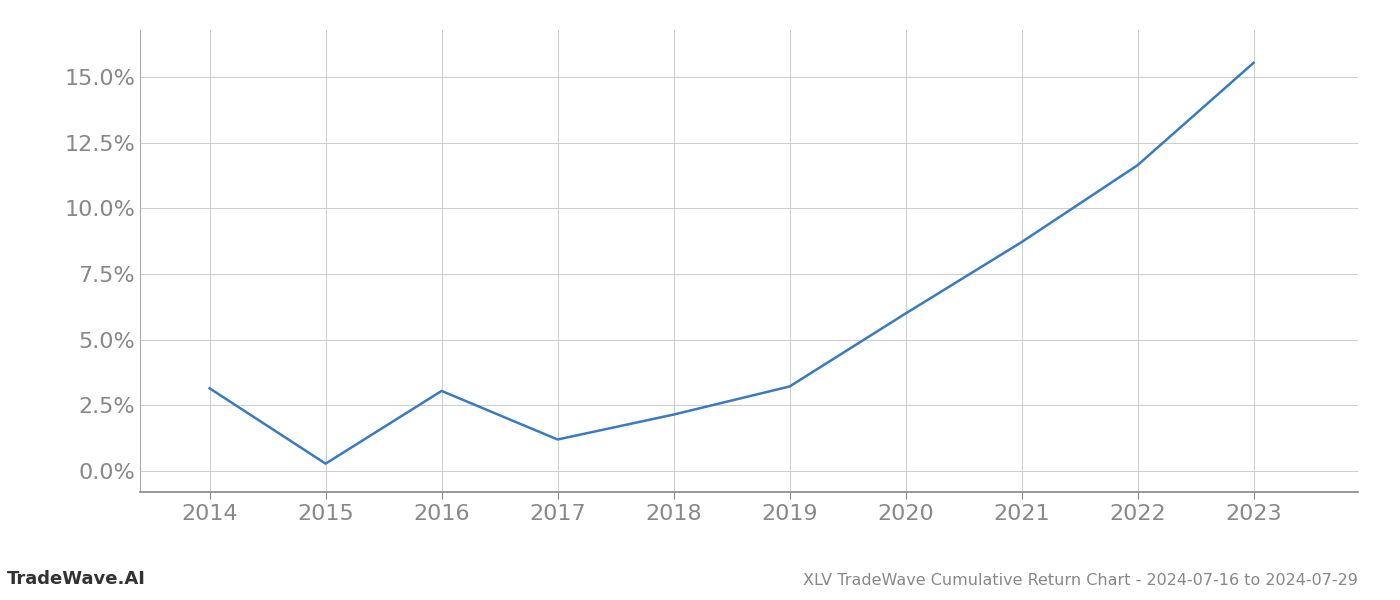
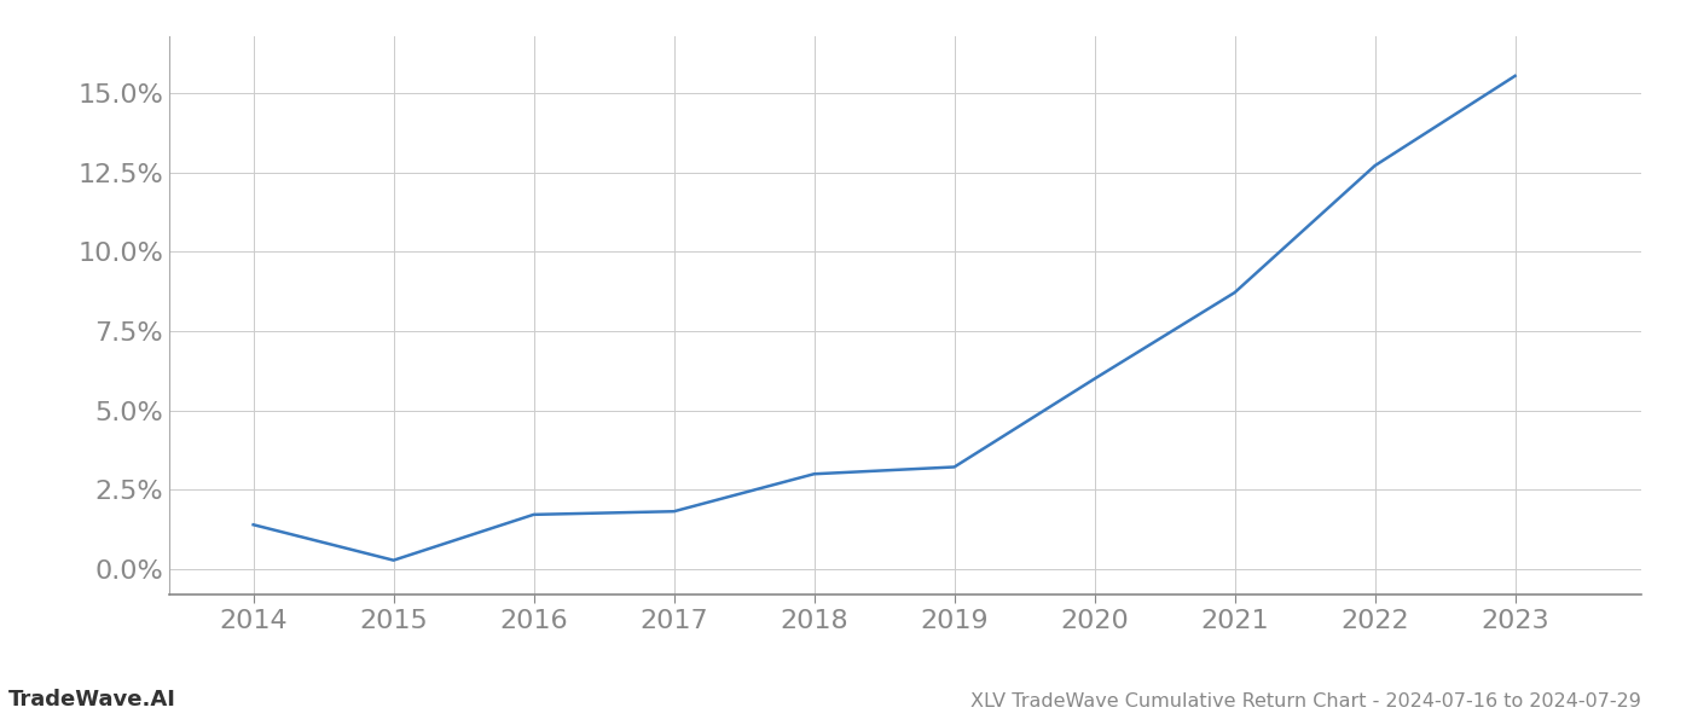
2014: 3.15% -> 1.40%
2016: 3.05% -> 1.72%
2017: 1.20% -> 1.82%
2018: 2.15% -> 3.00%
2022: 11.65% -> 12.72%
